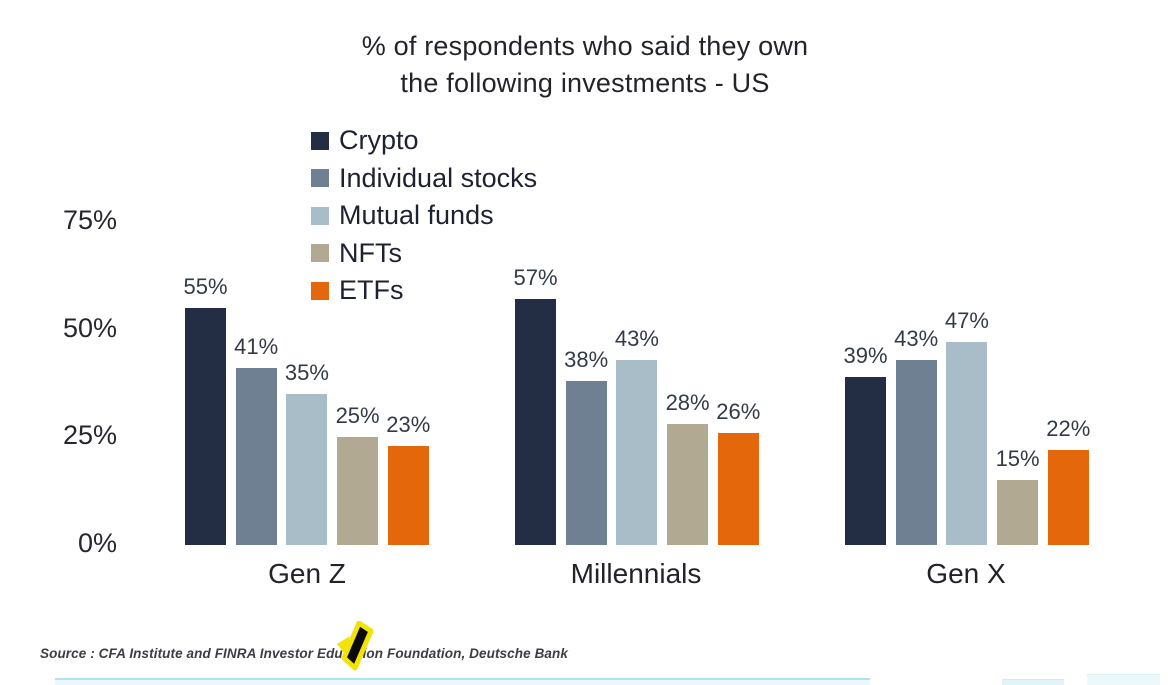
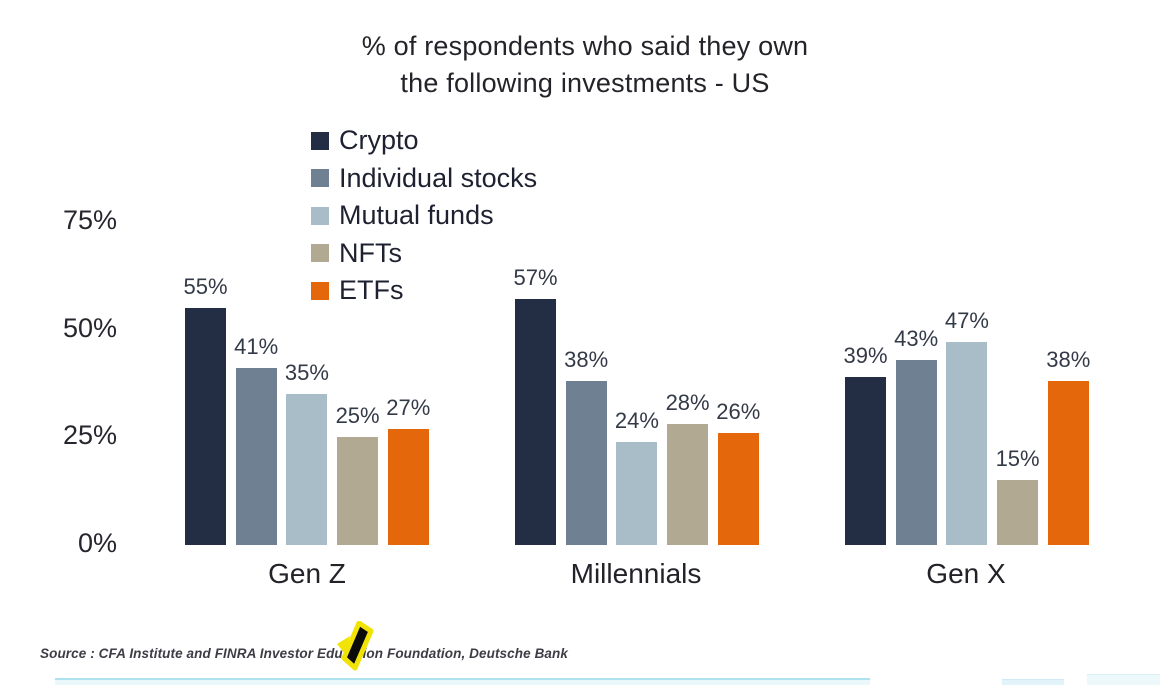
ETFs/Gen Z: 23% -> 27%
Mutual funds/Millennials: 43% -> 24%
ETFs/Gen X: 22% -> 38%
